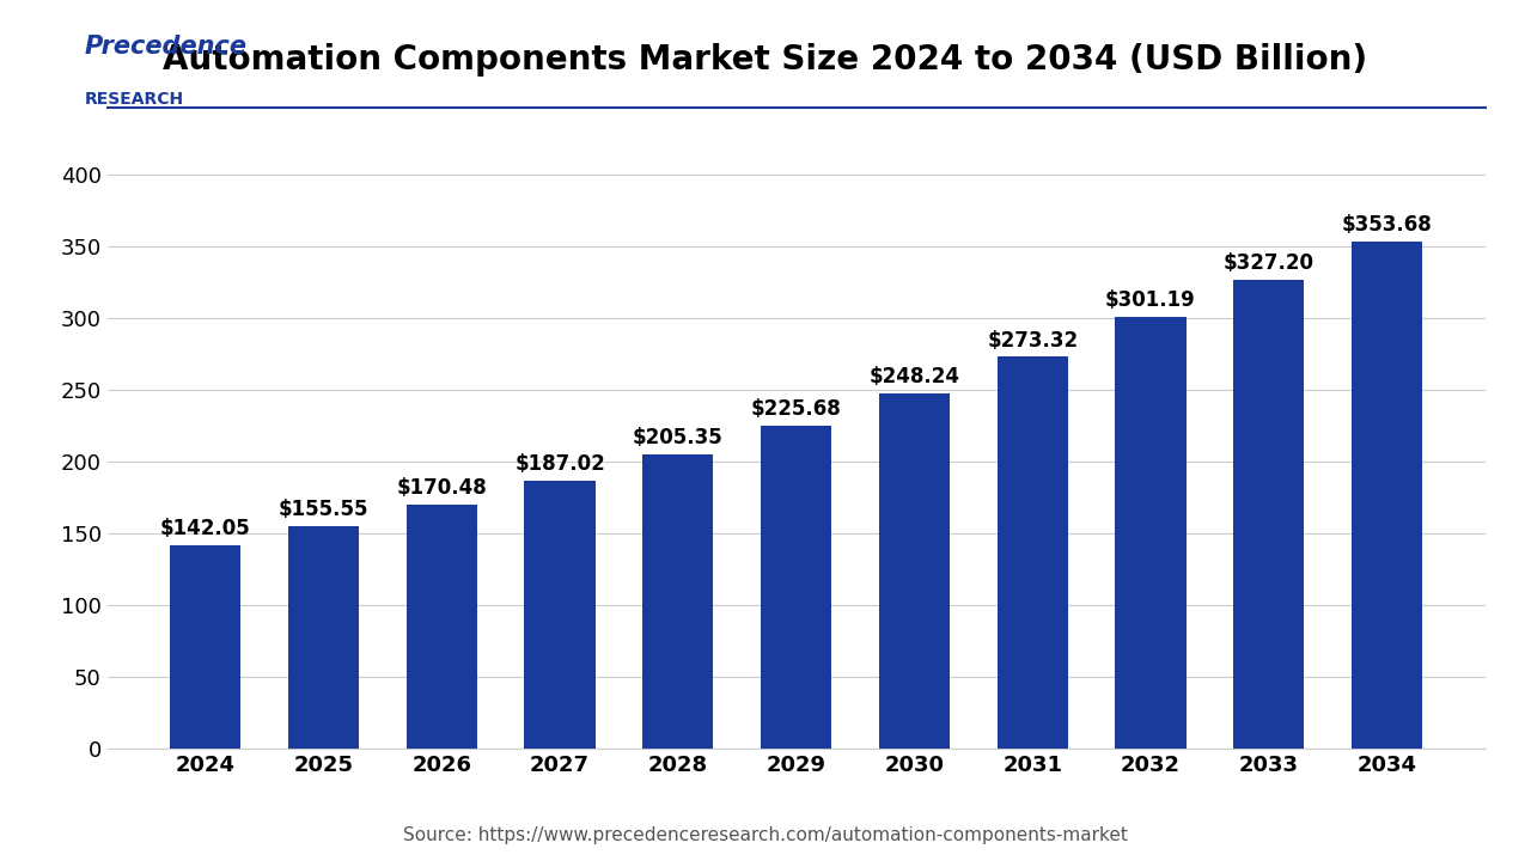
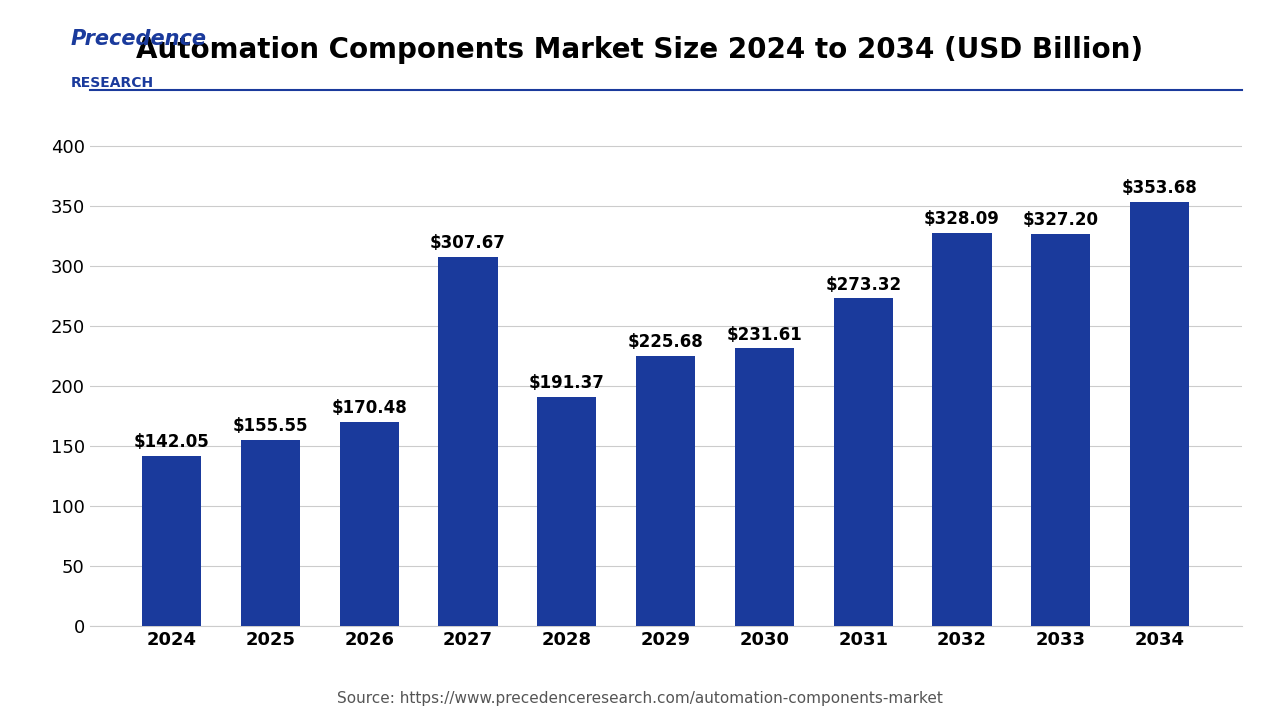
2027: $187.02 -> $307.67
2028: $205.35 -> $191.37
2030: $248.24 -> $231.61
2032: $301.19 -> $328.09
